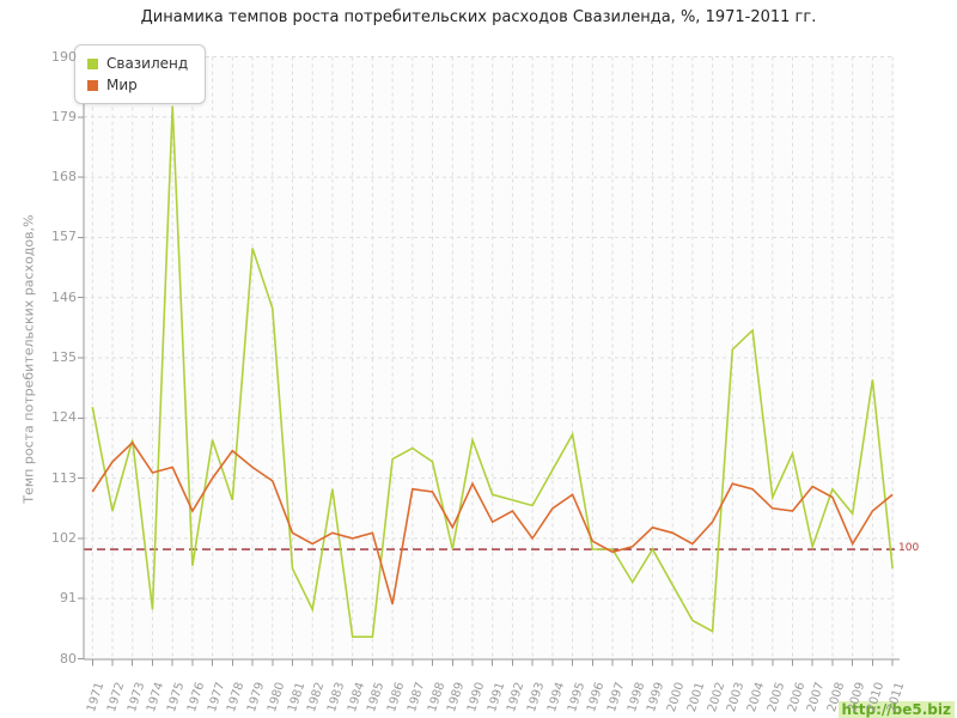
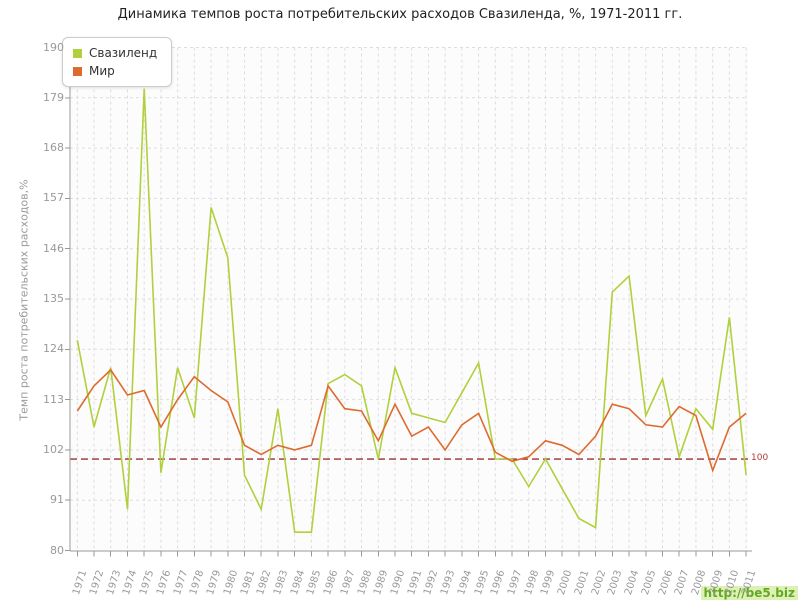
Мир/1986: 90 -> 116
Мир/2009: 101 -> 98
